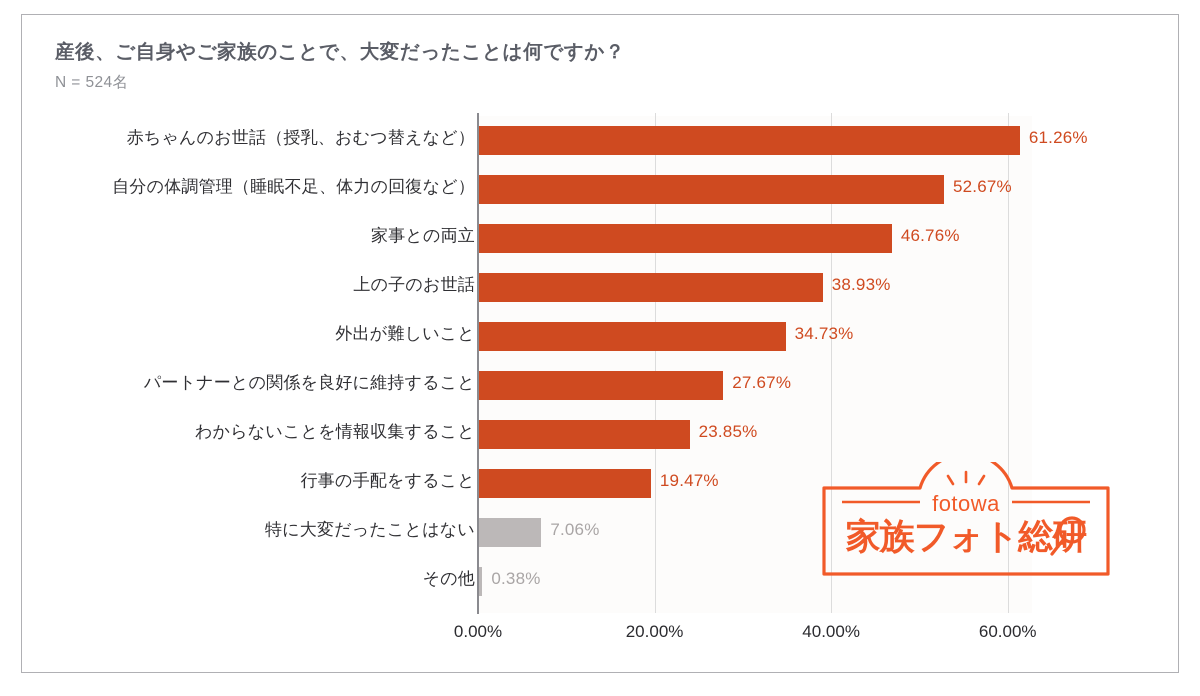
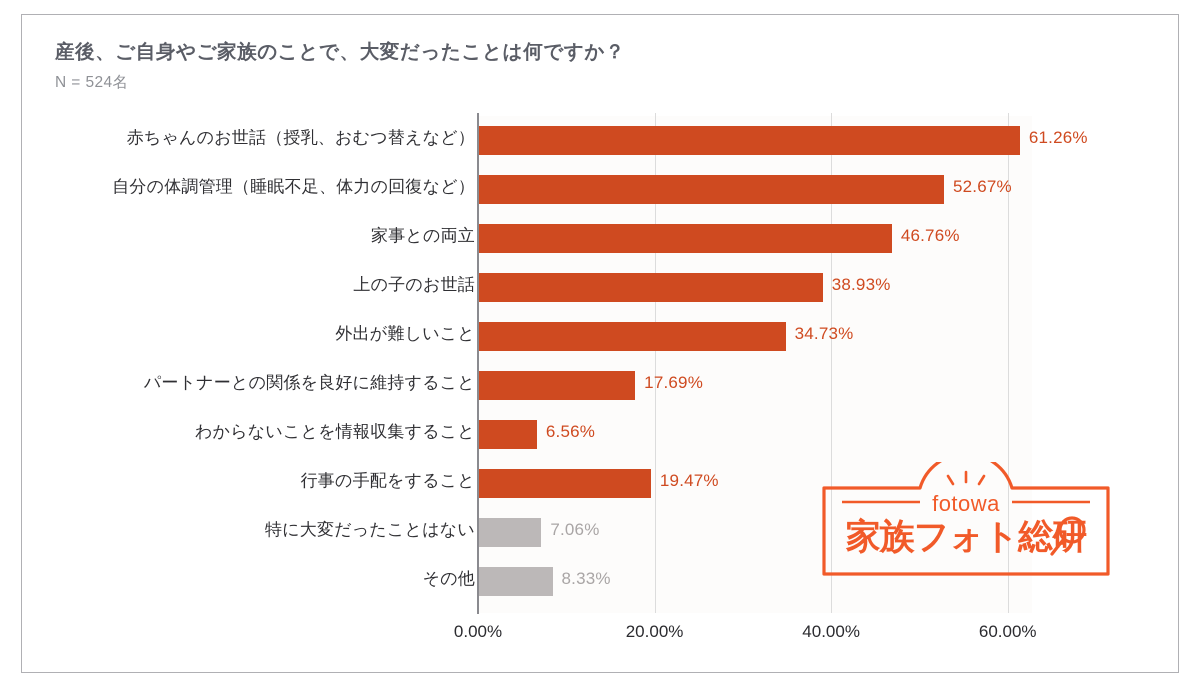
パートナーとの関係を良好に維持すること: 27.67% -> 17.69%
わからないことを情報収集すること: 23.85% -> 6.56%
その他: 0.38% -> 8.33%
